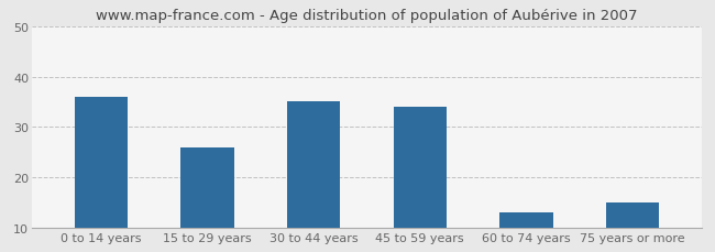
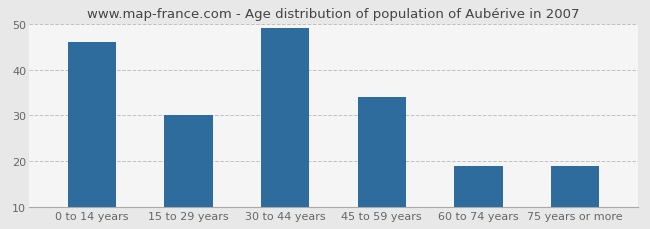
0 to 14 years: 36 -> 46
15 to 29 years: 26 -> 30
30 to 44 years: 35 -> 49
60 to 74 years: 13 -> 19
75 years or more: 15 -> 19
